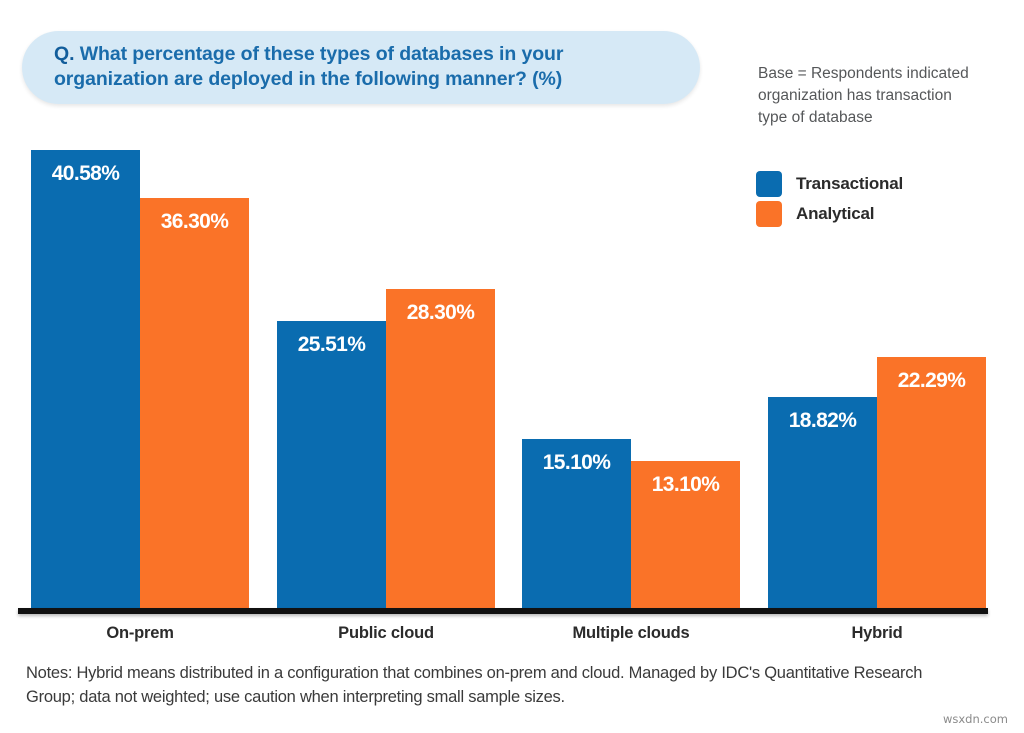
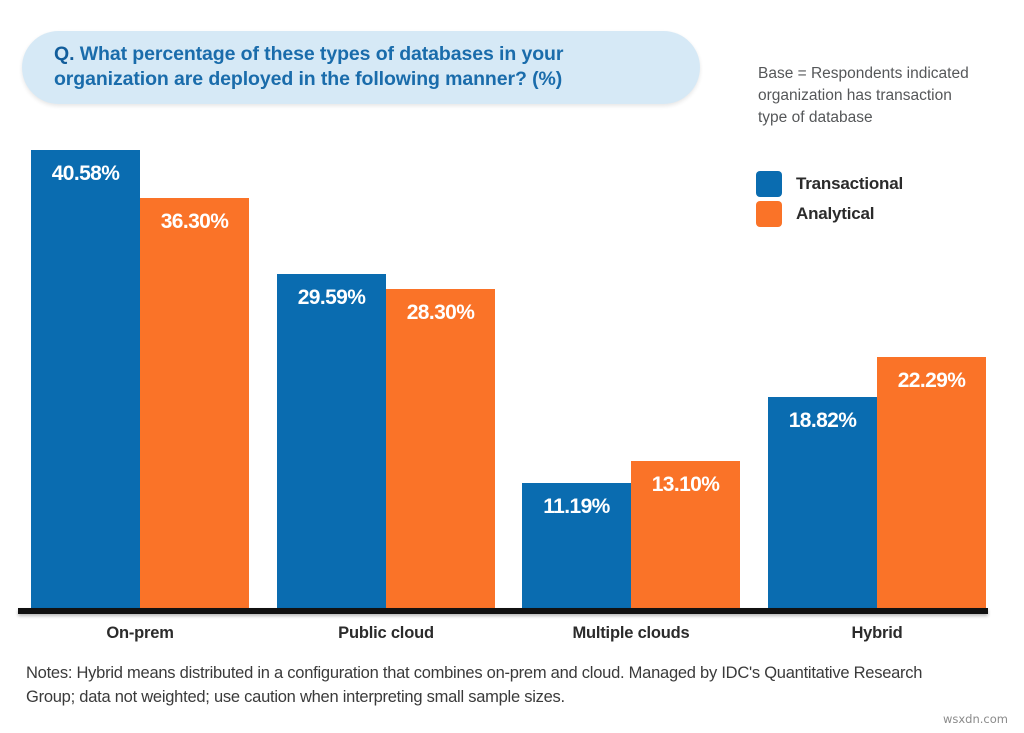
Transactional/Public cloud: 25.51% -> 29.59%
Transactional/Multiple clouds: 15.10% -> 11.19%
